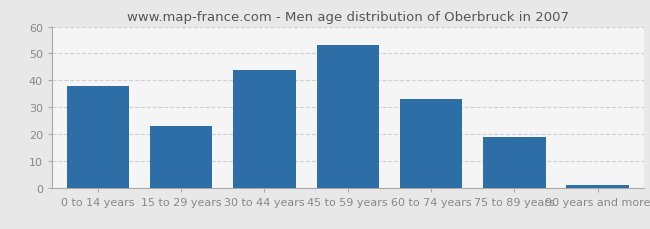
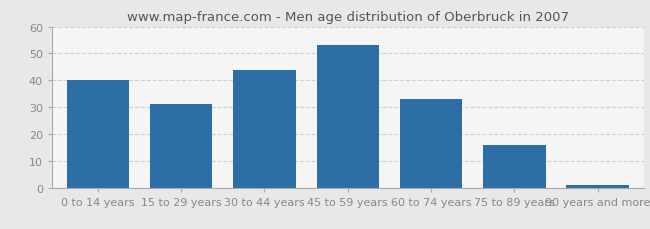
0 to 14 years: 38 -> 40
15 to 29 years: 23 -> 31
75 to 89 years: 19 -> 16
